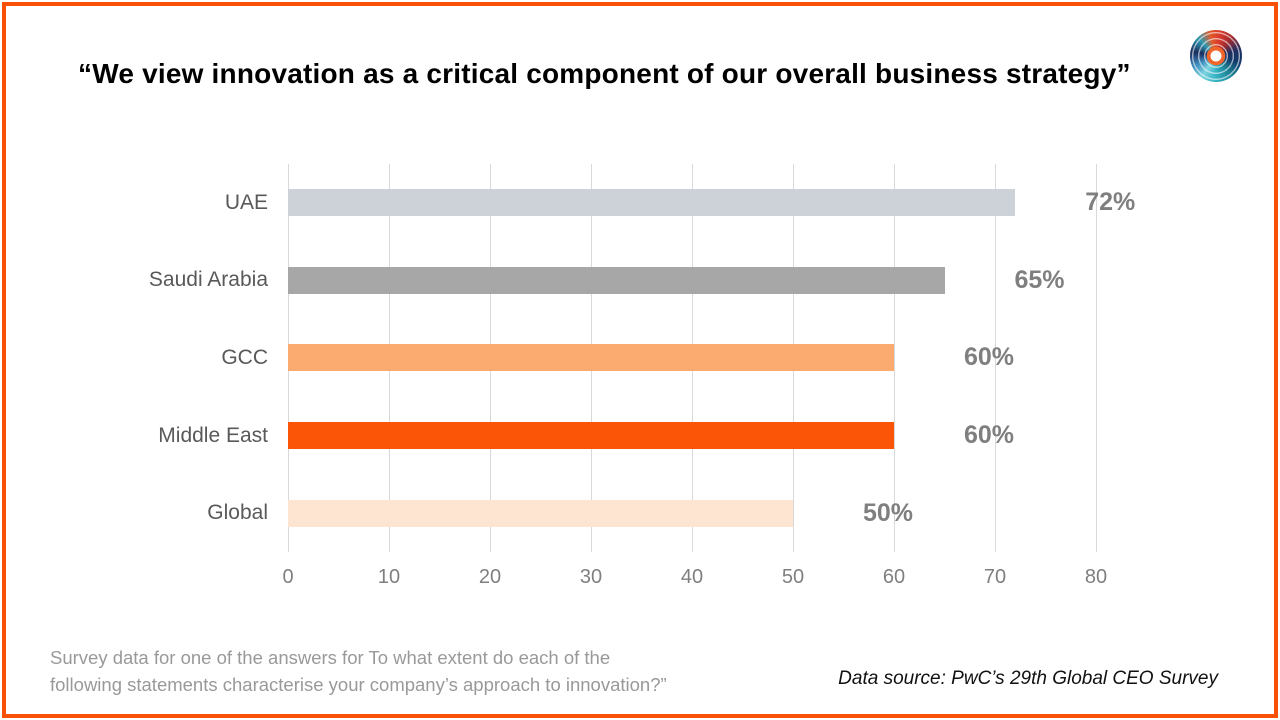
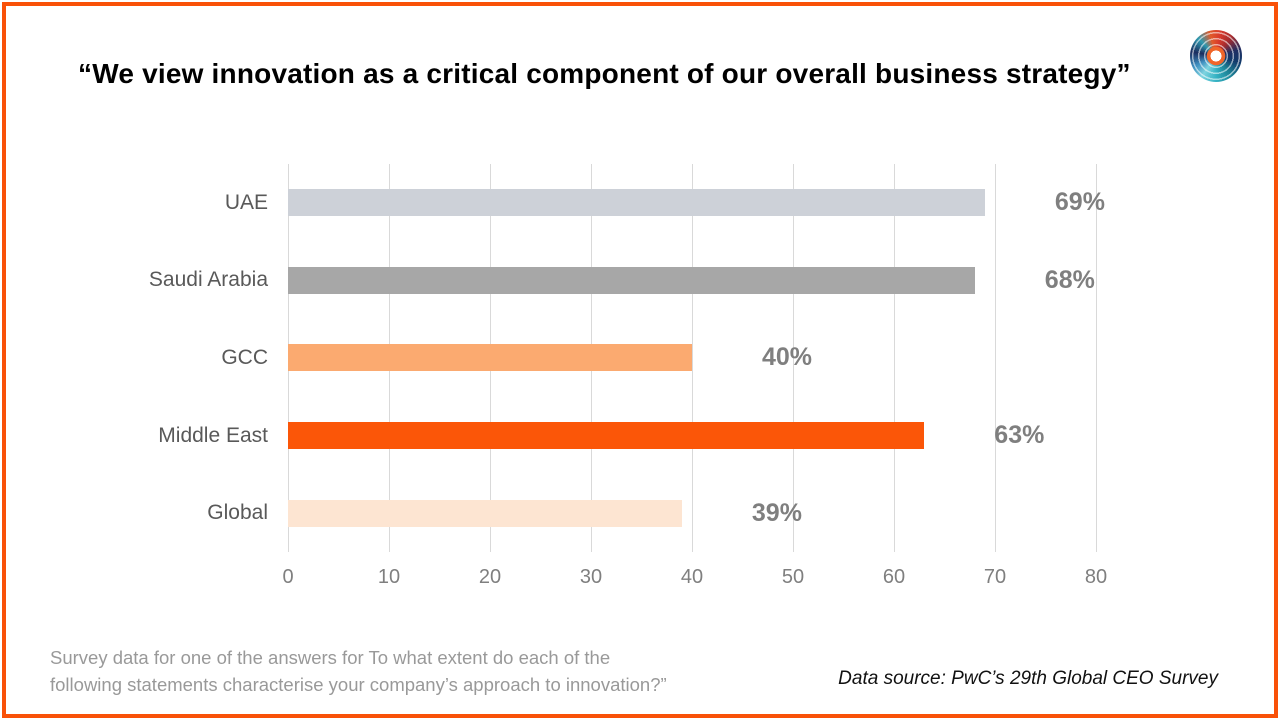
UAE: 72% -> 69%
Saudi Arabia: 65% -> 68%
GCC: 60% -> 40%
Middle East: 60% -> 63%
Global: 50% -> 39%
